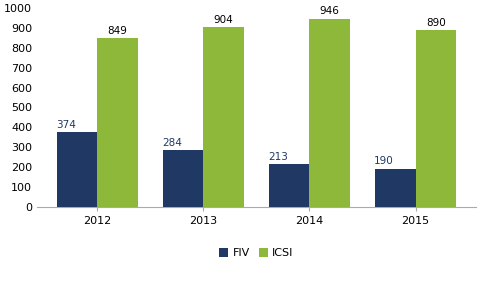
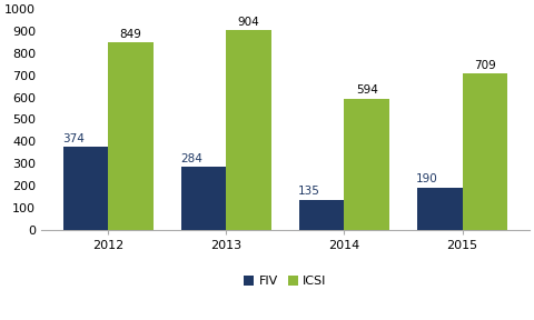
FIV/2014: 213 -> 135
ICSI/2014: 946 -> 594
ICSI/2015: 890 -> 709
